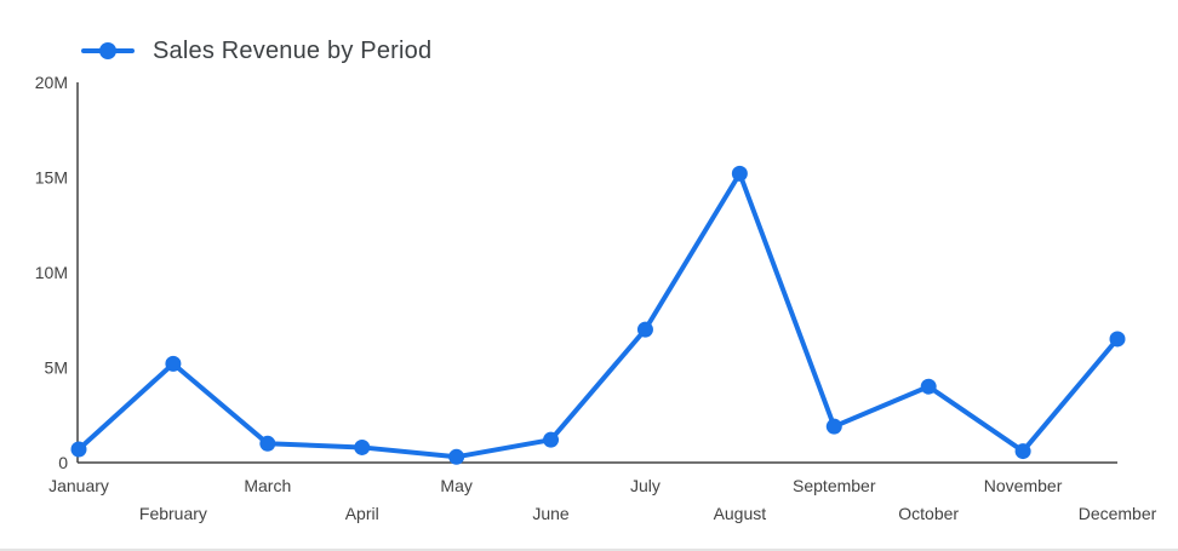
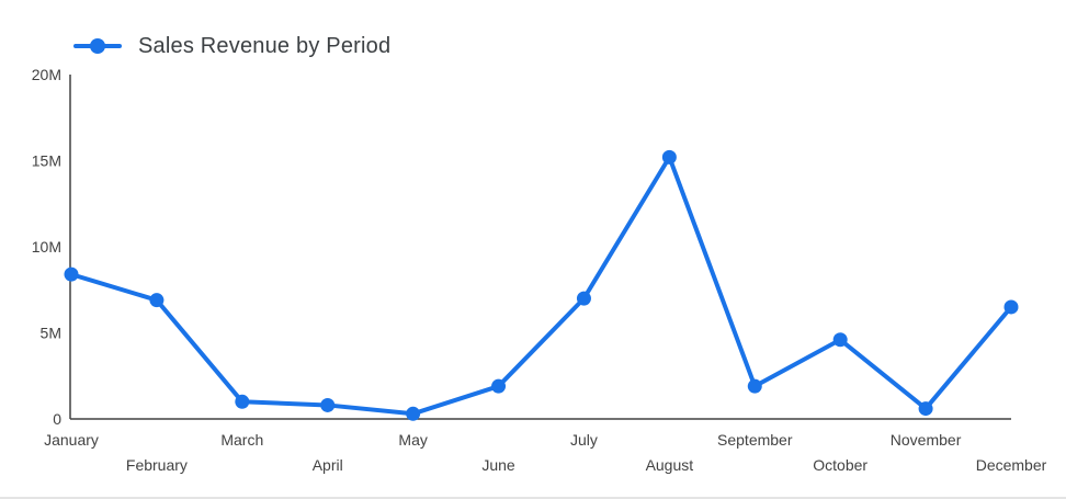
January: 0.7M -> 8.4M
February: 5.2M -> 6.9M
June: 1.2M -> 1.9M
October: 4.0M -> 4.6M
